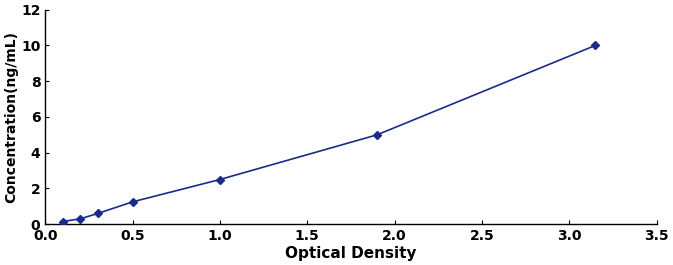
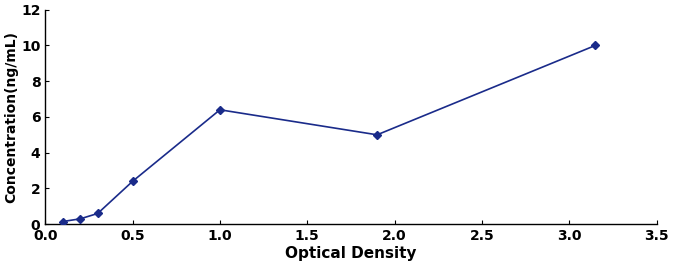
0.5: 1.2 -> 2.4
1.0: 2.5 -> 6.4
